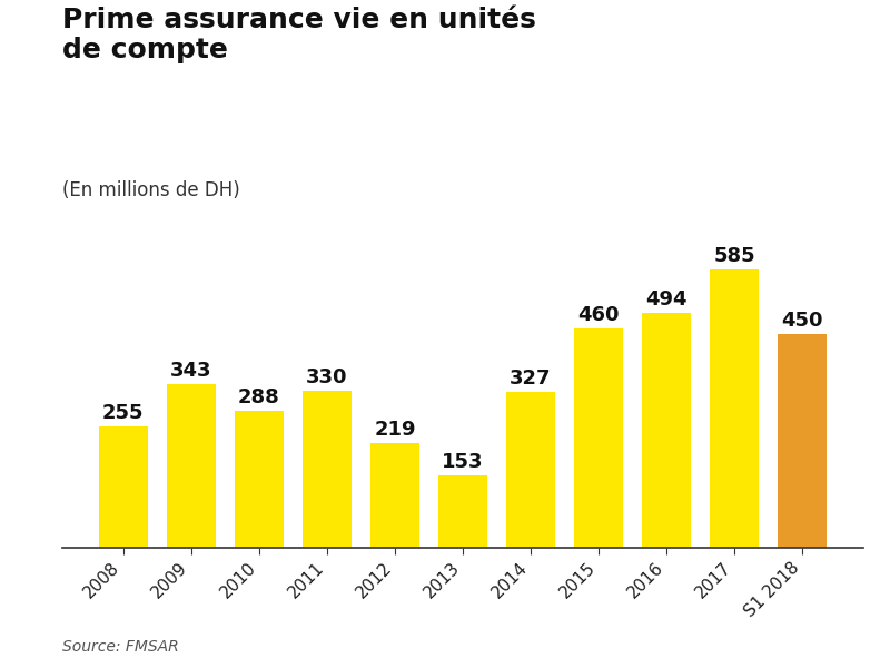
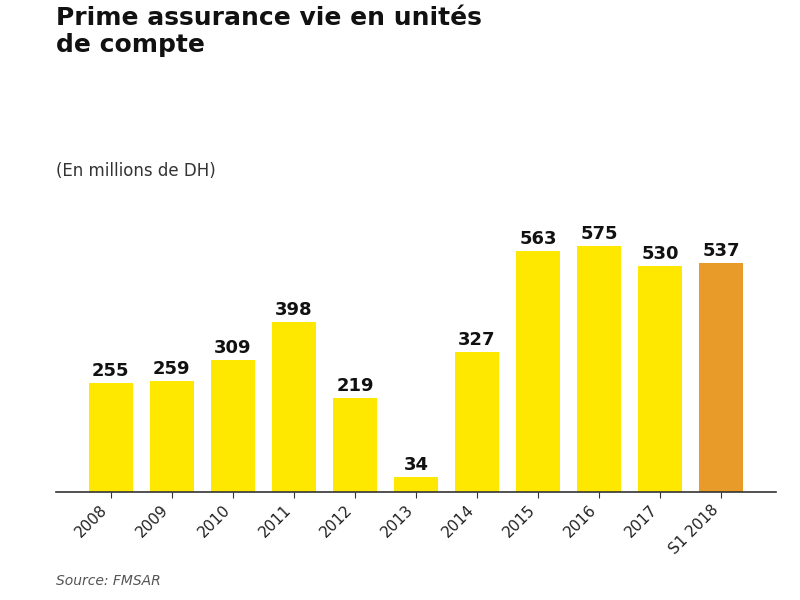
2009: 343 -> 259
2010: 288 -> 309
2011: 330 -> 398
2013: 153 -> 34
2015: 460 -> 563
2016: 494 -> 575
2017: 585 -> 530
S1 2018: 450 -> 537
